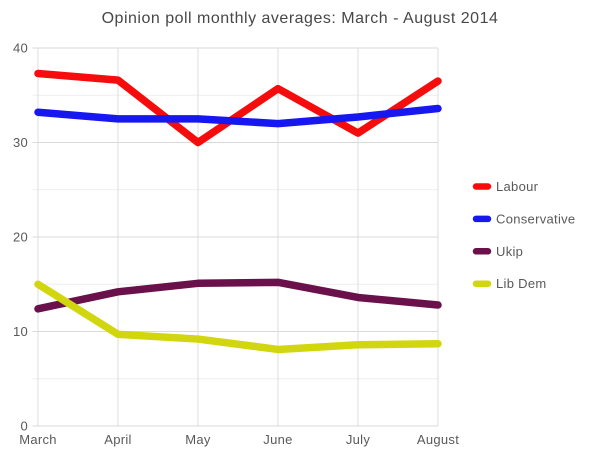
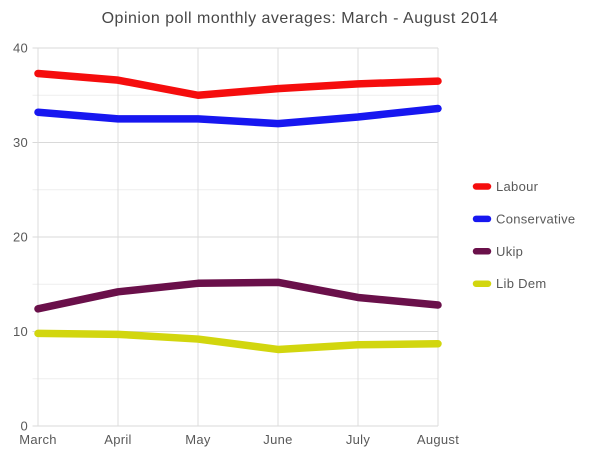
Lib Dem/March: 15 -> 10
Labour/May: 30 -> 35
Labour/July: 31 -> 36
